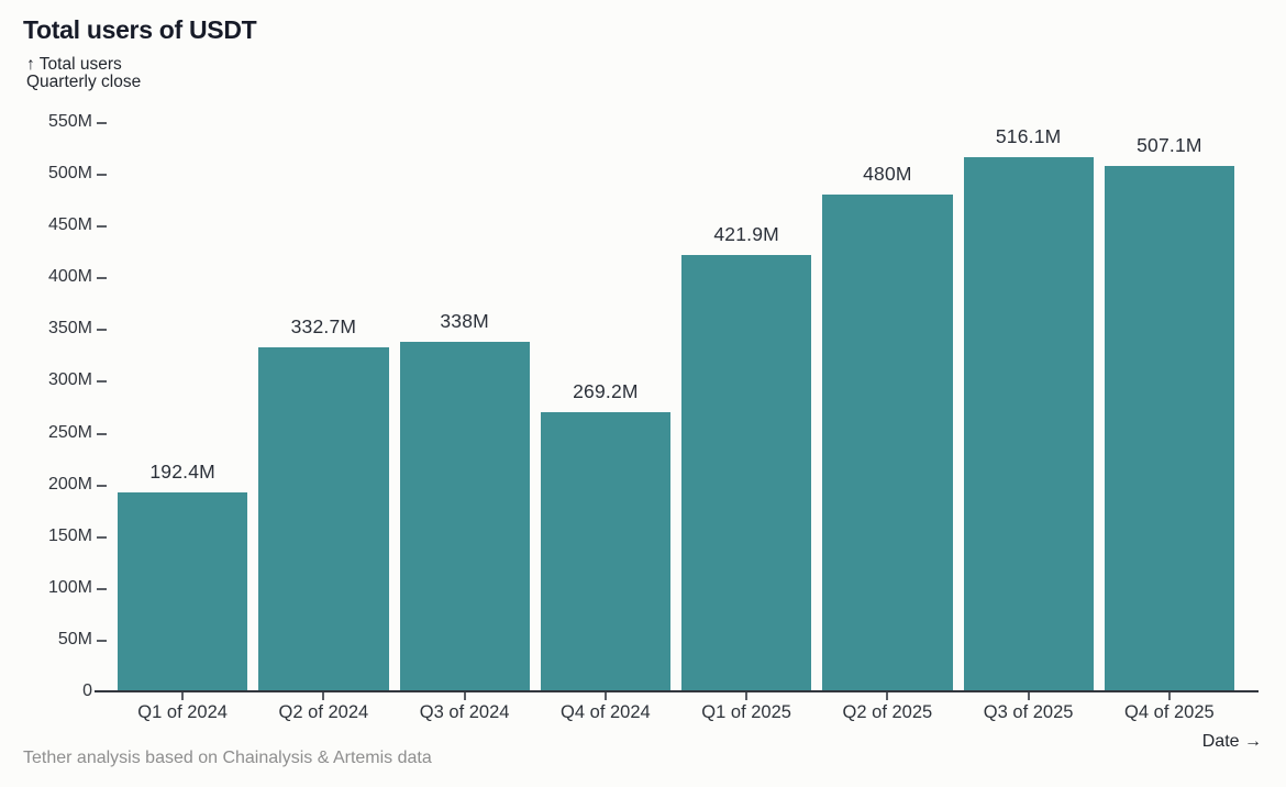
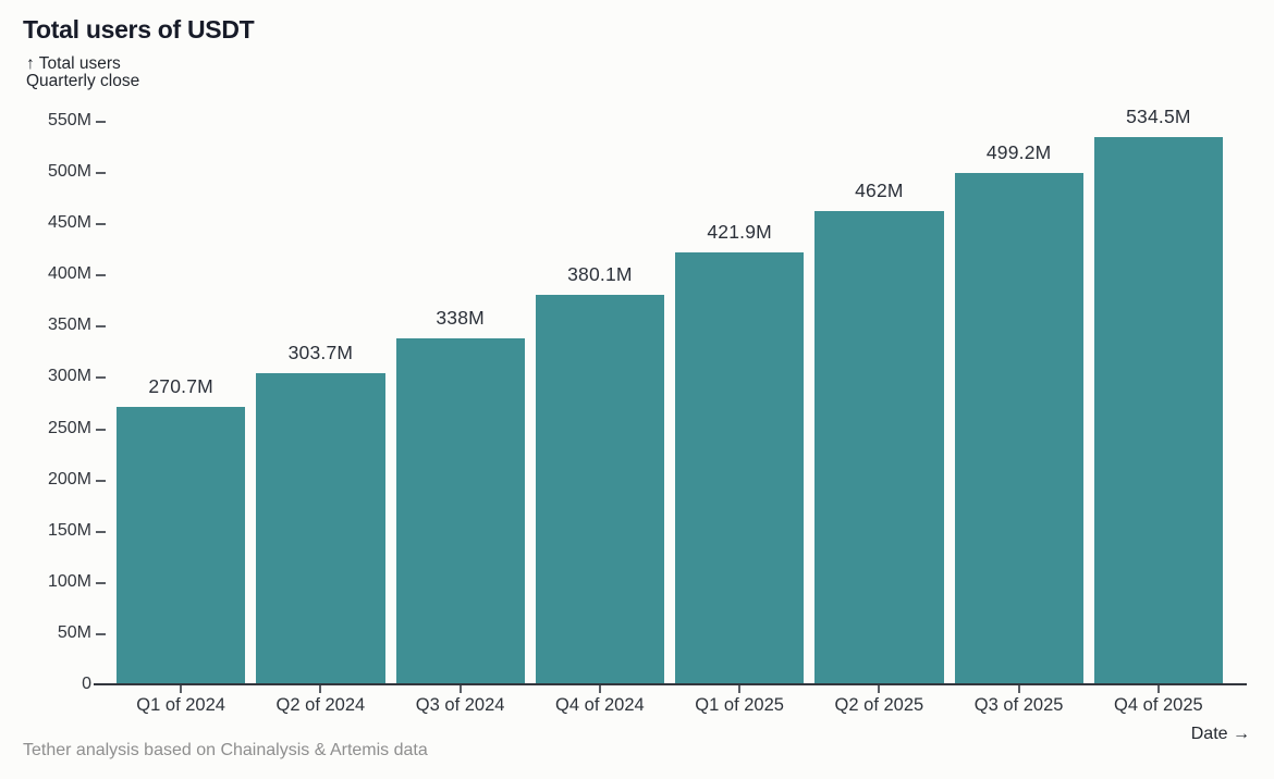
Q1 of 2024: 192.4M -> 270.7M
Q2 of 2024: 332.7M -> 303.7M
Q4 of 2024: 269.2M -> 380.1M
Q2 of 2025: 480M -> 462M
Q3 of 2025: 516.1M -> 499.2M
Q4 of 2025: 507.1M -> 534.5M
